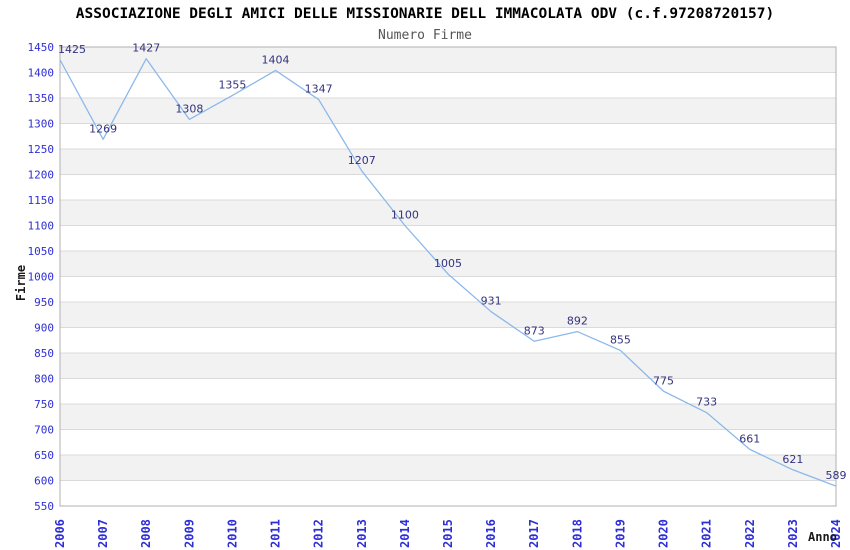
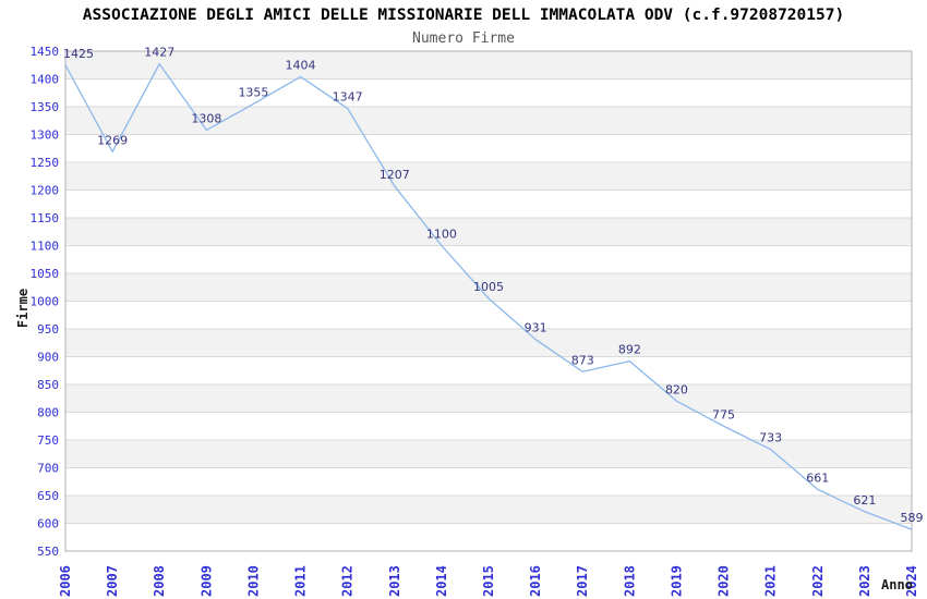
2019: 855 -> 820
